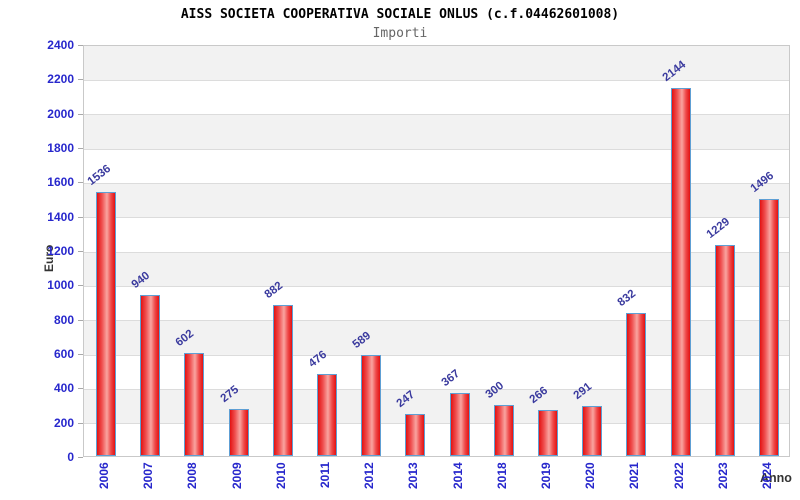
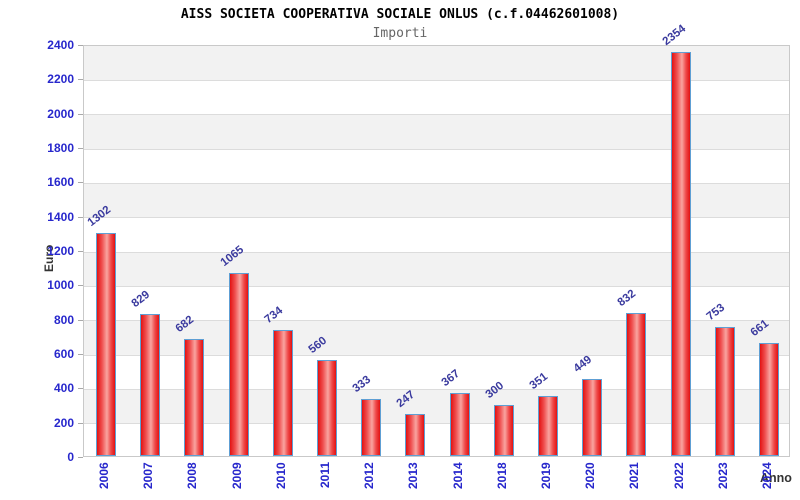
2006: 1536 -> 1302
2007: 940 -> 829
2008: 602 -> 682
2009: 275 -> 1065
2010: 882 -> 734
2011: 476 -> 560
2012: 589 -> 333
2019: 266 -> 351
2020: 291 -> 449
2022: 2144 -> 2354
2023: 1229 -> 753
2024: 1496 -> 661
